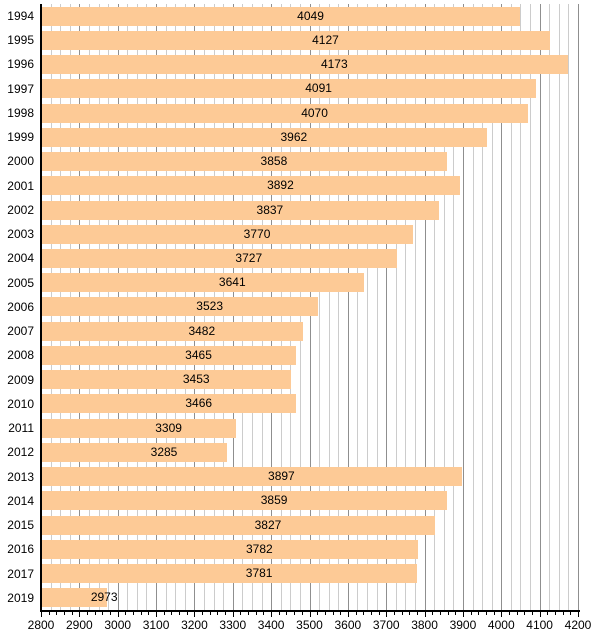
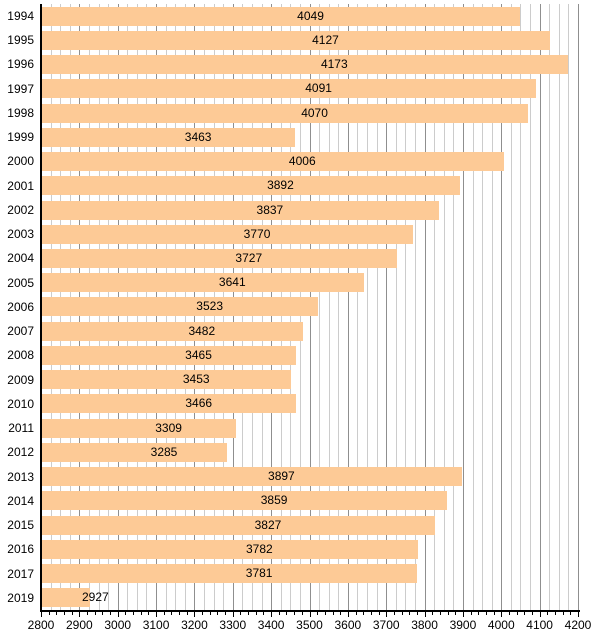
1999: 3962 -> 3463
2000: 3858 -> 4006
2019: 2973 -> 2927
